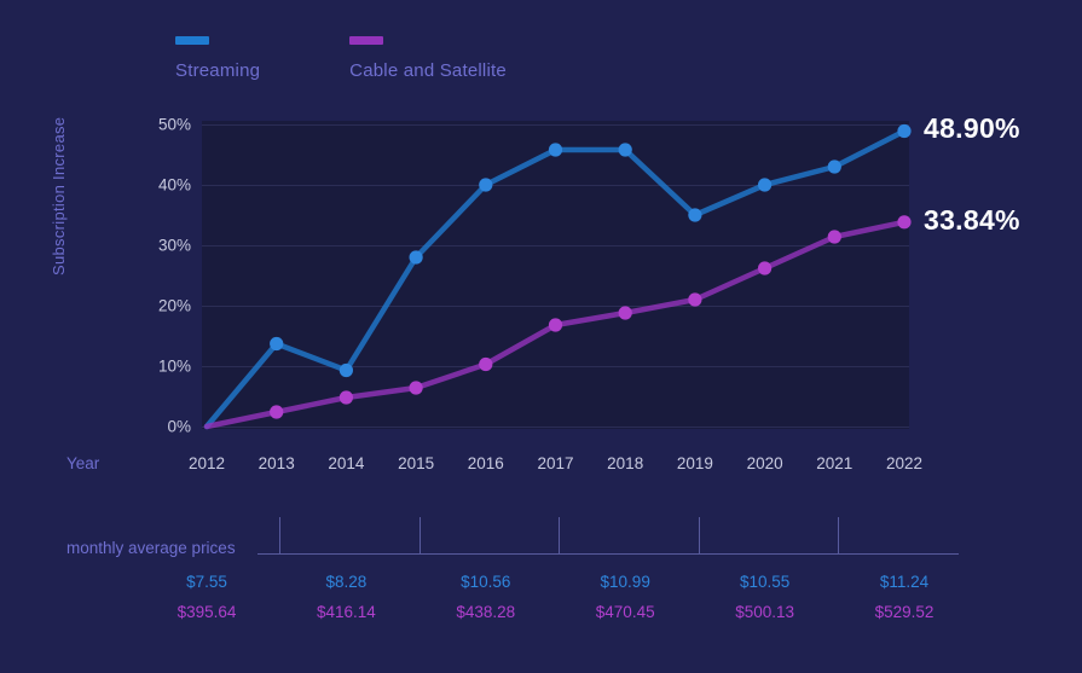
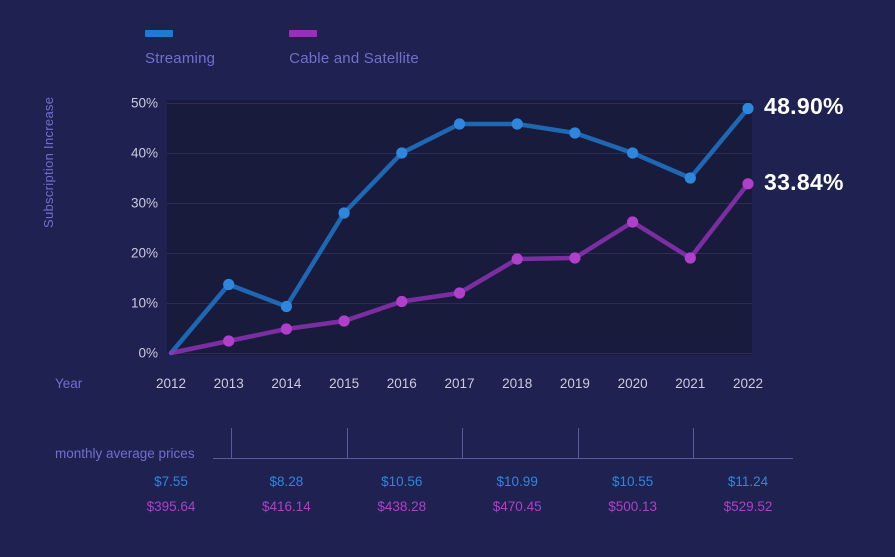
Cable and Satellite/2017: 17% -> 12%
Streaming/2019: 35% -> 44%
Cable and Satellite/2019: 21% -> 19%
Streaming/2021: 43% -> 35%
Cable and Satellite/2021: 31% -> 19%
